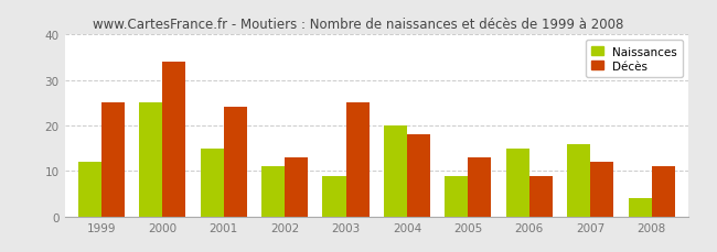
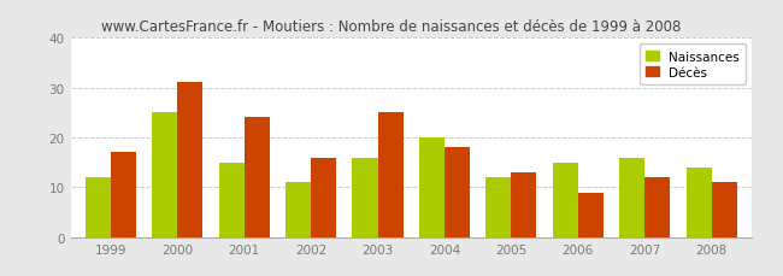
Décès/1999: 25 -> 17
Décès/2000: 34 -> 31
Décès/2002: 13 -> 16
Naissances/2003: 9 -> 16
Naissances/2005: 9 -> 12
Naissances/2008: 4 -> 14
